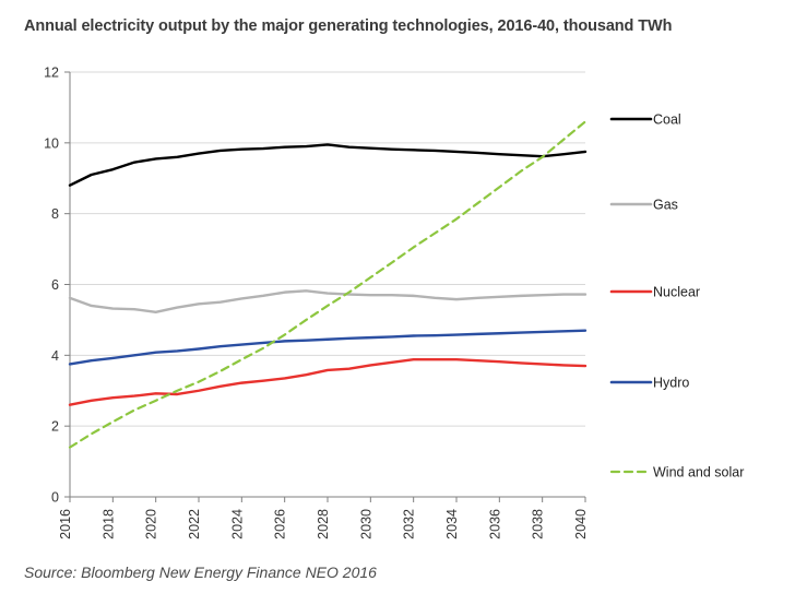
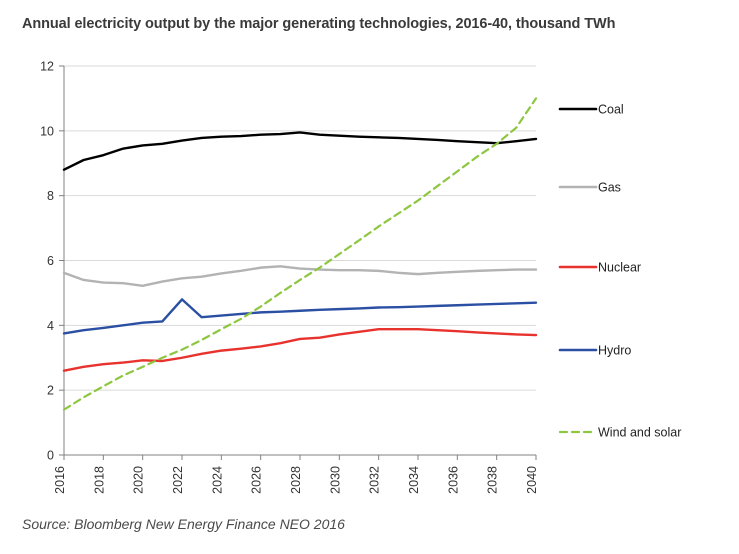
Hydro/2022: 4.2 -> 4.8
Wind and solar/2040: 10.6 -> 11.0
